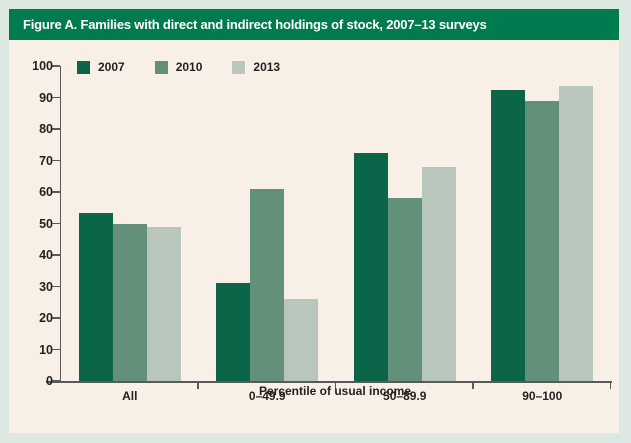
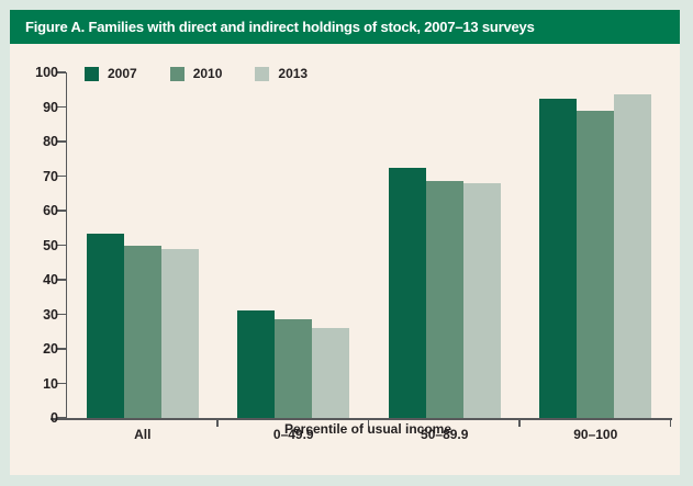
2010/0–49.9: 61 -> 28
2010/50–89.9: 58 -> 68
